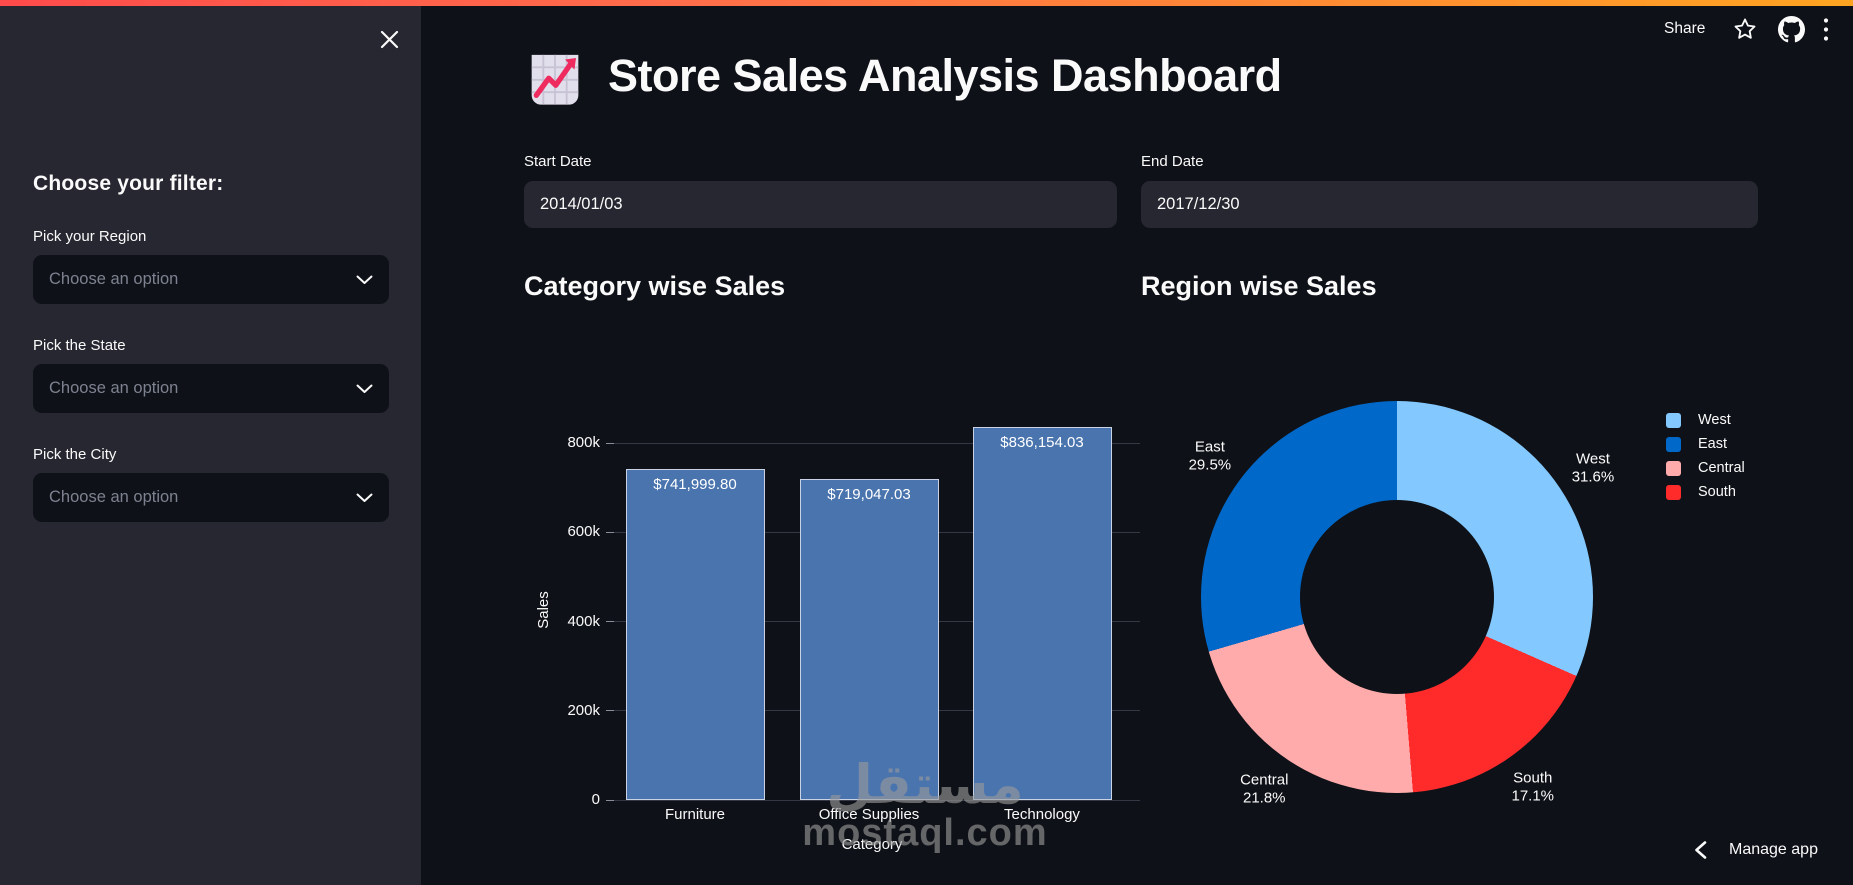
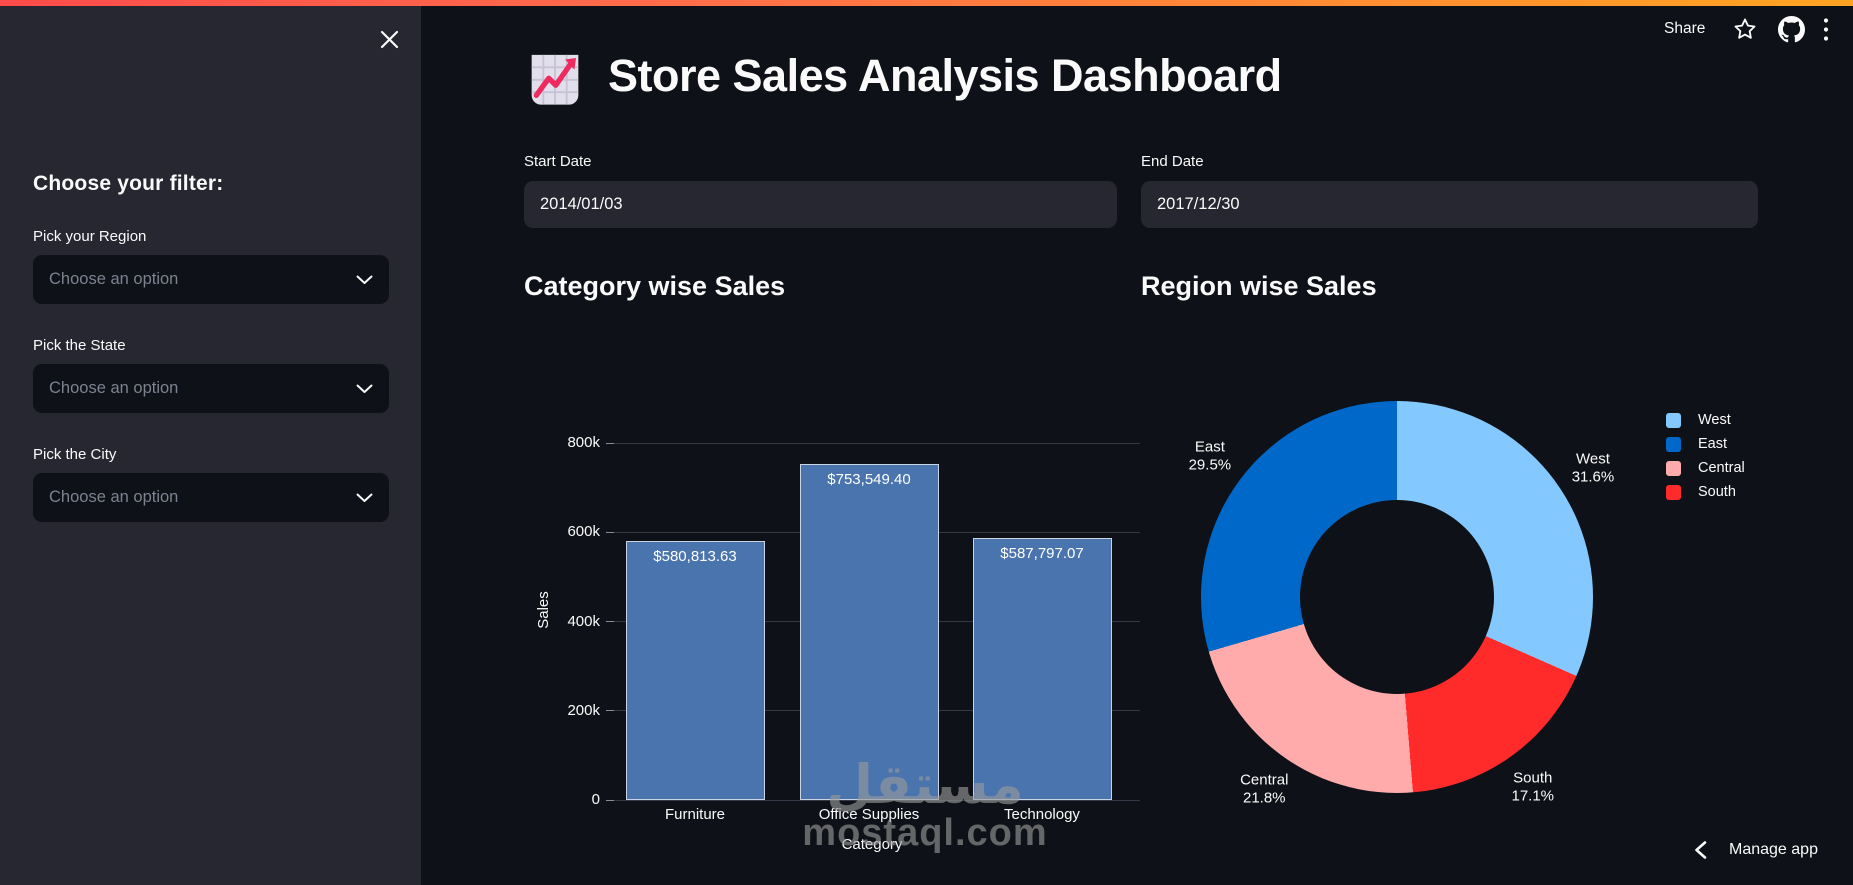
Category wise Sales/Furniture: $741,999.80 -> $580,813.63
Category wise Sales/Office Supplies: $719,047.03 -> $753,549.40
Category wise Sales/Technology: $836,154.03 -> $587,797.07
